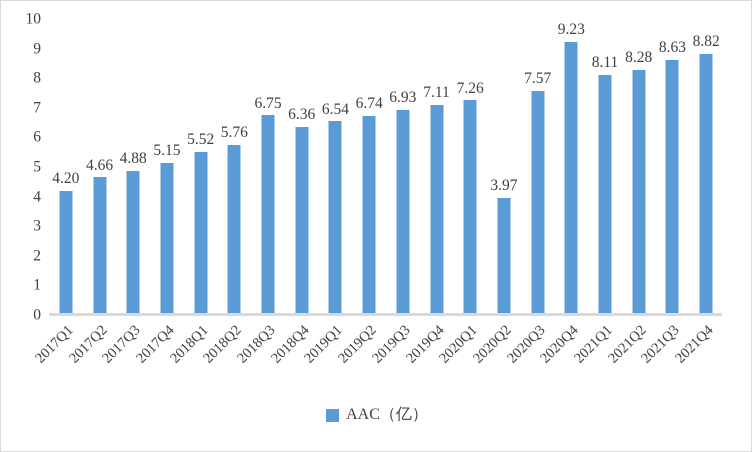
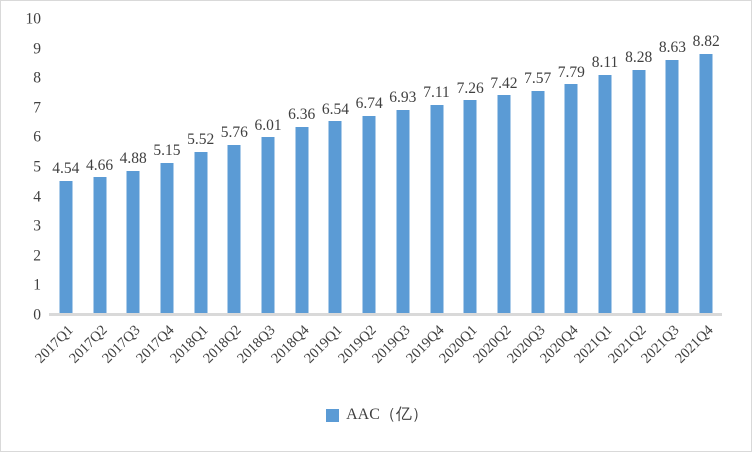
2017Q1: 4.20 -> 4.54
2018Q3: 6.75 -> 6.01
2020Q2: 3.97 -> 7.42
2020Q4: 9.23 -> 7.79
